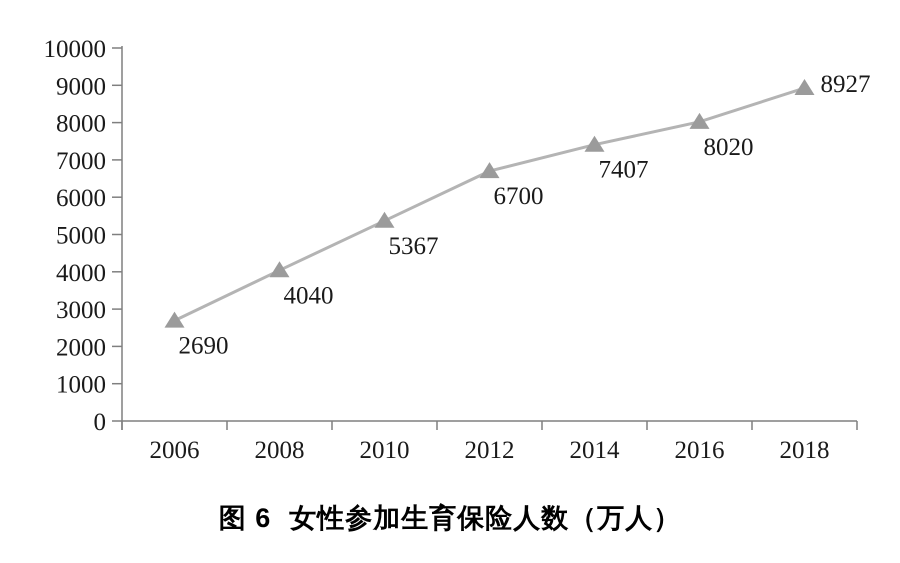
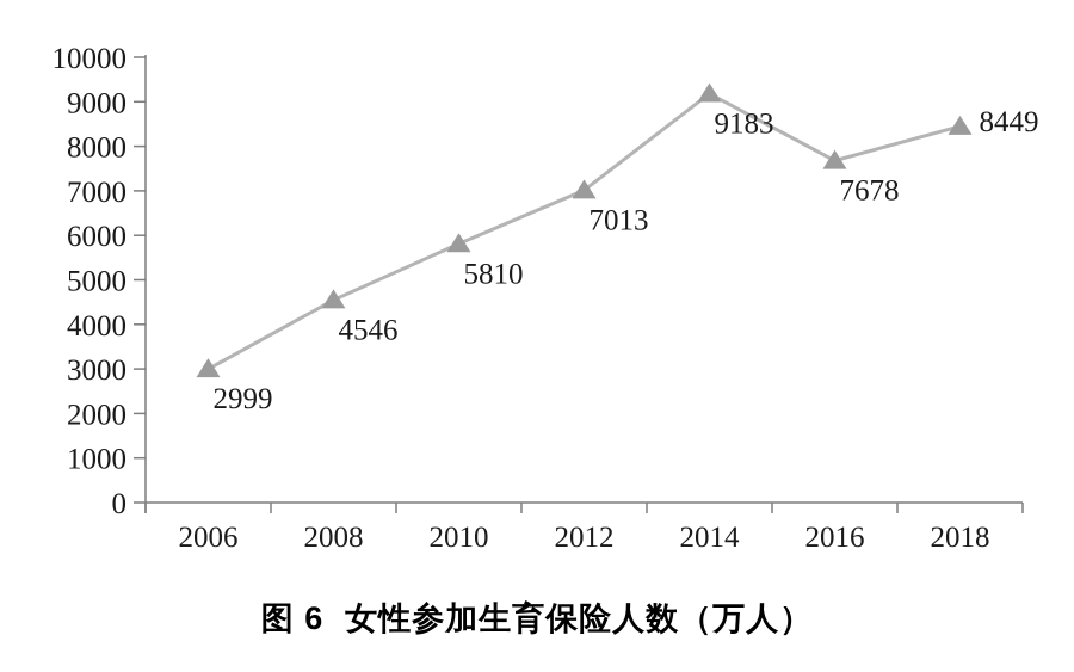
2006: 2690 -> 2999
2008: 4040 -> 4546
2010: 5367 -> 5810
2012: 6700 -> 7013
2014: 7407 -> 9183
2016: 8020 -> 7678
2018: 8927 -> 8449
